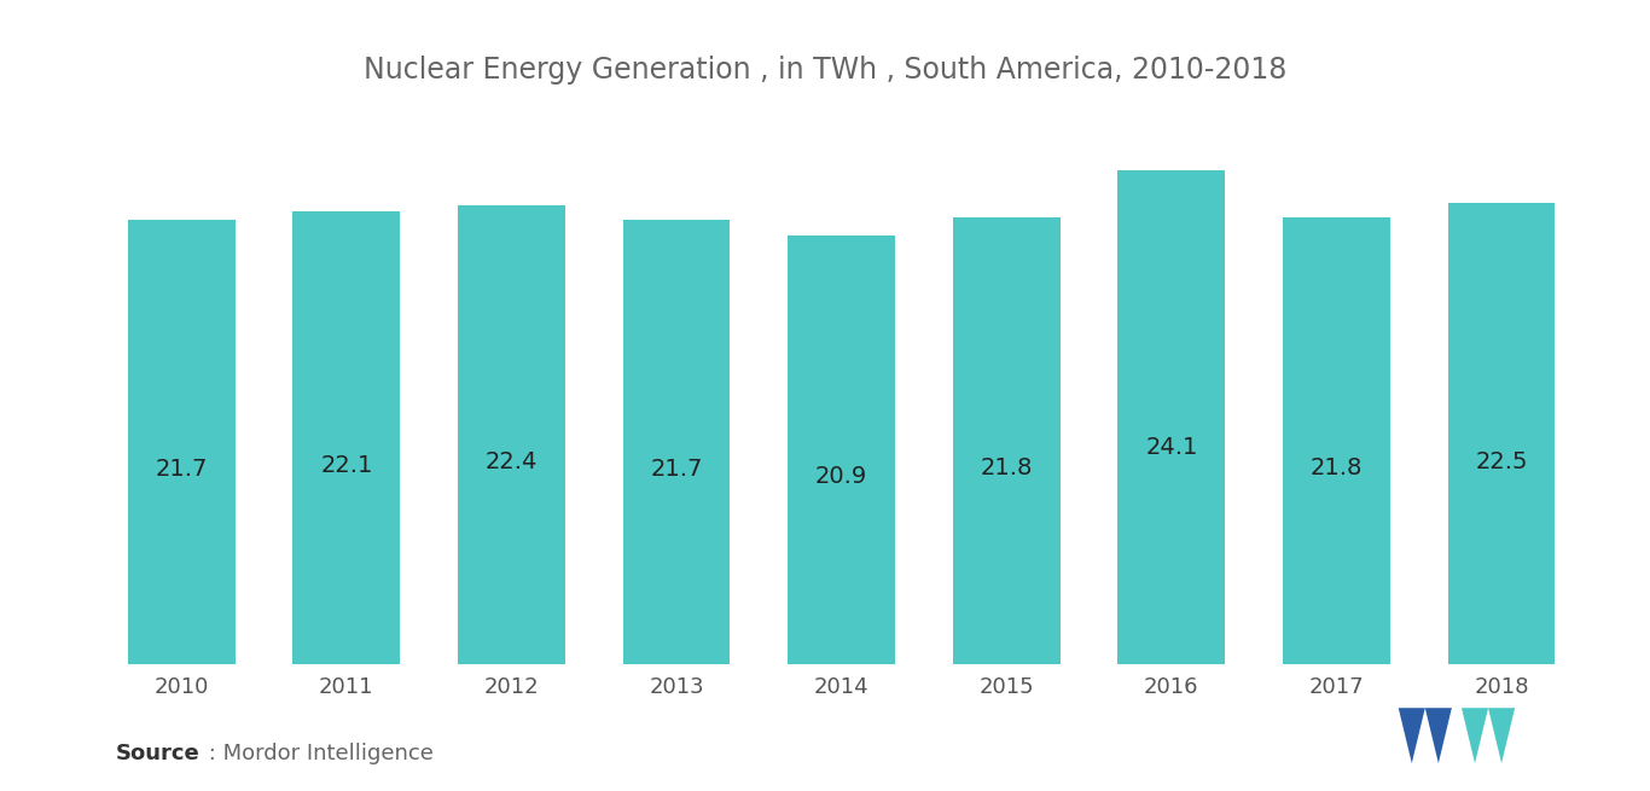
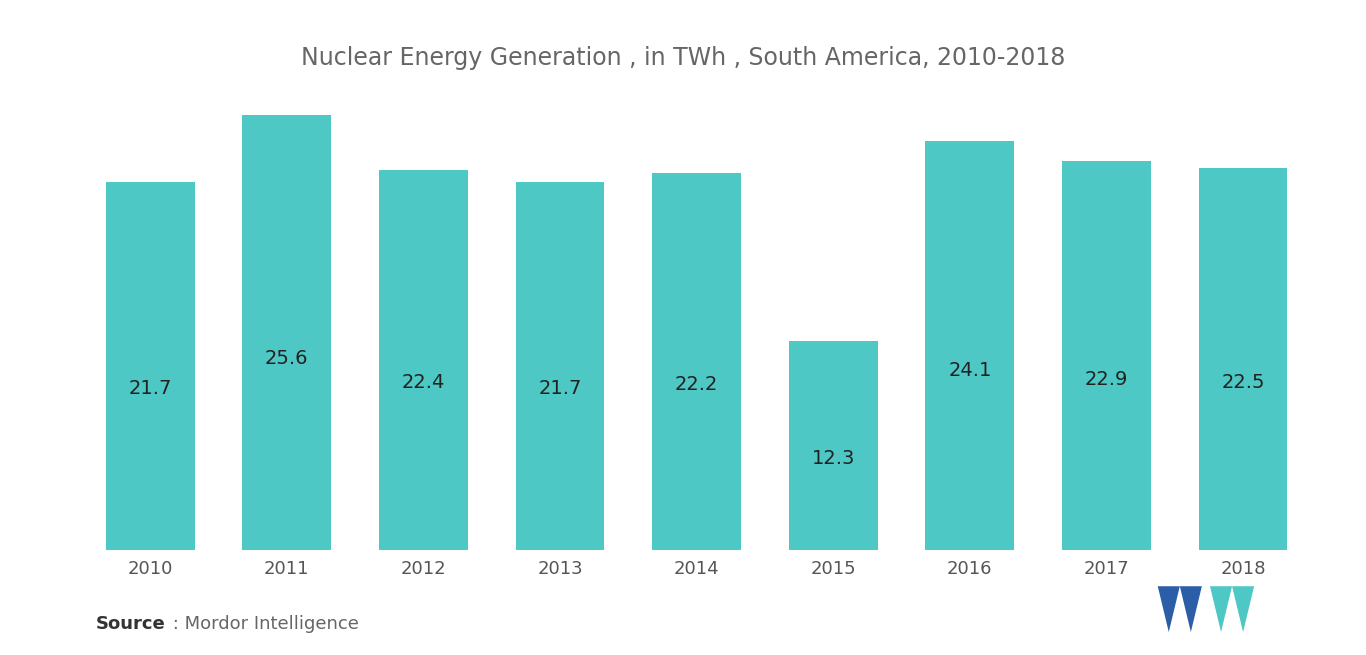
2011: 22.1 -> 25.6
2014: 20.9 -> 22.2
2015: 21.8 -> 12.3
2017: 21.8 -> 22.9
